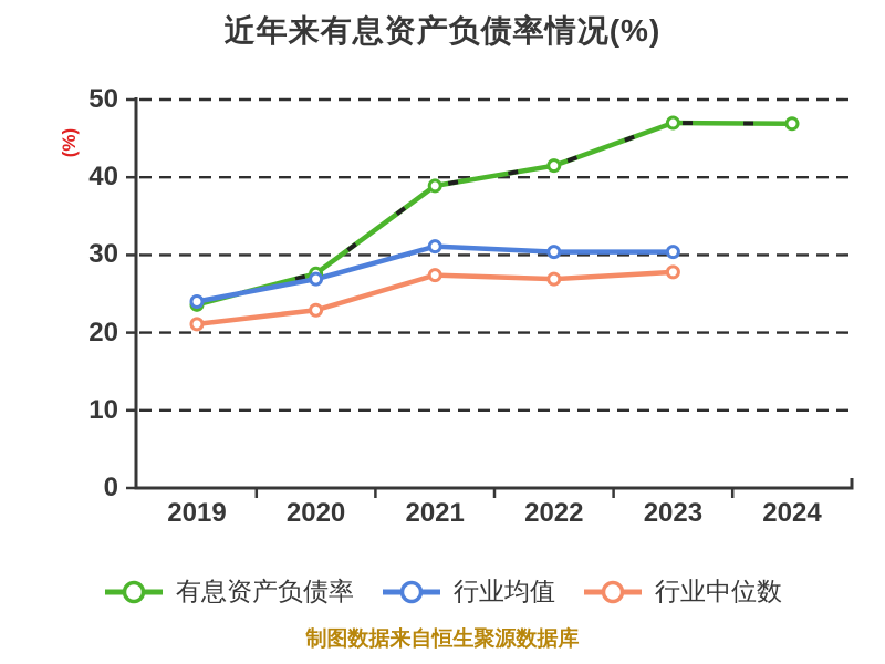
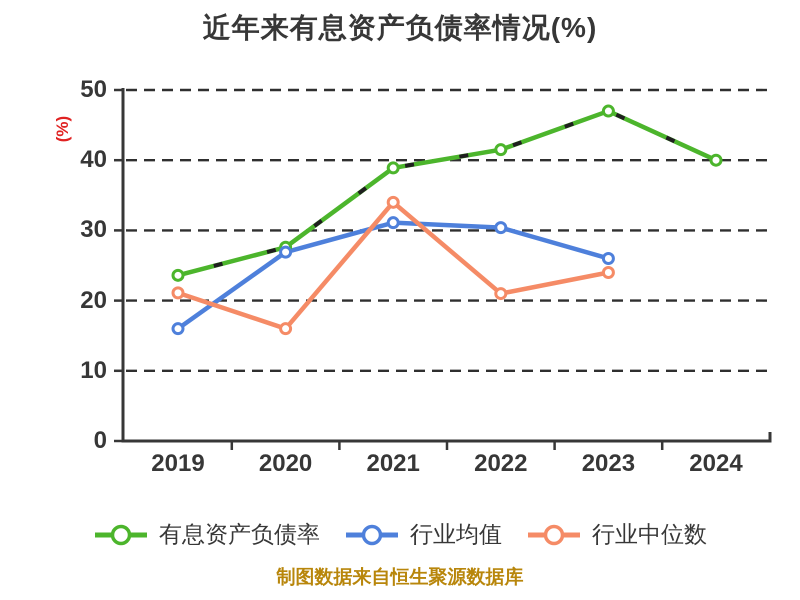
行业均值/2019: 24 -> 16
行业中位数/2020: 23 -> 16
行业中位数/2021: 27 -> 34
行业中位数/2022: 27 -> 21
行业均值/2023: 30 -> 26
行业中位数/2023: 28 -> 24
有息资产负债率/2024: 47 -> 40
